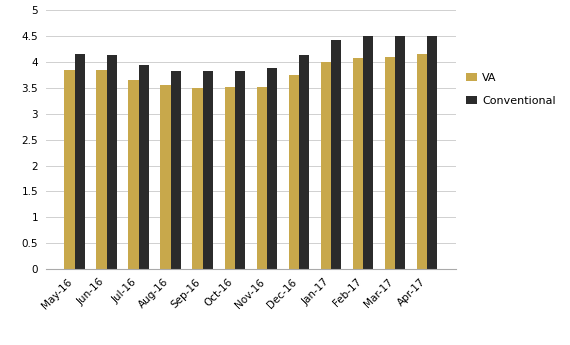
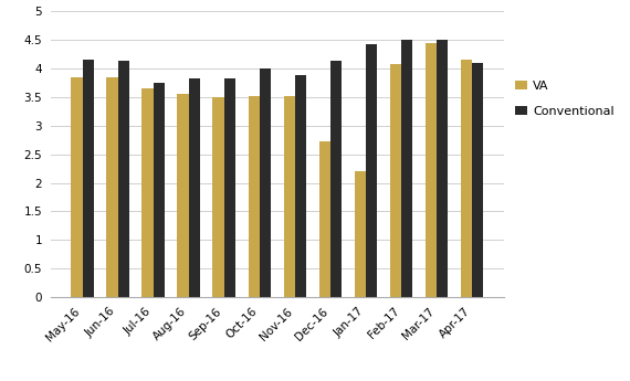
Conventional/Jul-16: 3.95 -> 3.76
Conventional/Oct-16: 3.83 -> 4.00
VA/Dec-16: 3.75 -> 2.72
VA/Jan-17: 4.00 -> 2.20
VA/Mar-17: 4.10 -> 4.44
Conventional/Apr-17: 4.50 -> 4.10
